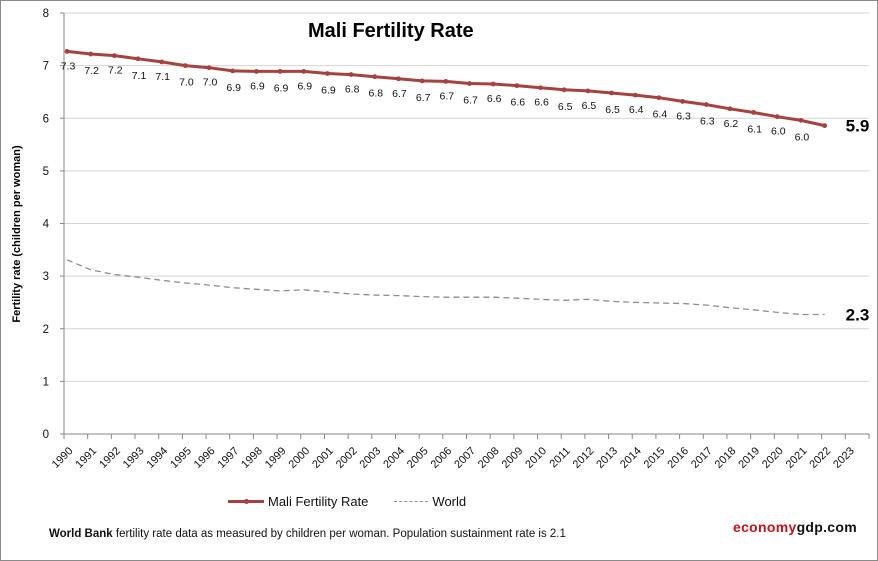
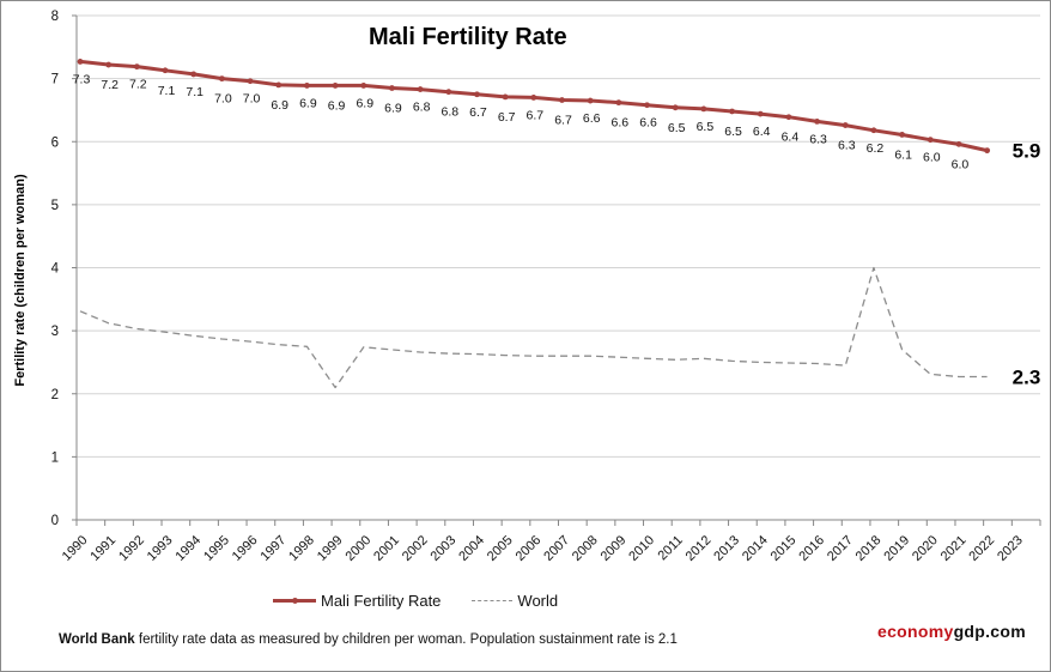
World/1999: 2.7 -> 2.1
World/2018: 2.4 -> 4.0
World/2019: 2.4 -> 2.7
